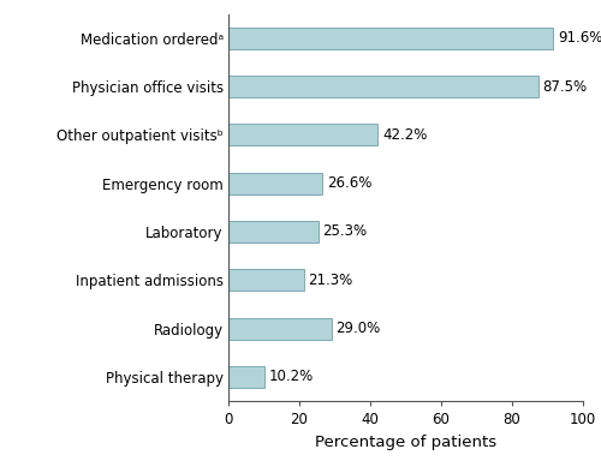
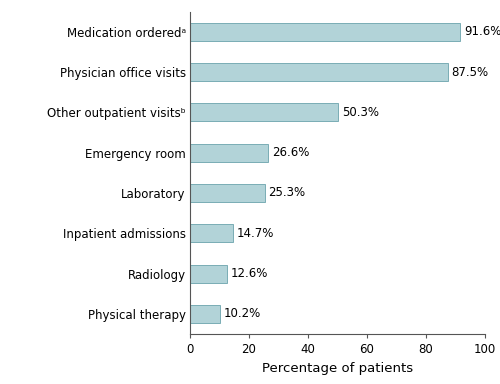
Other outpatient visitsᵇ: 42.2% -> 50.3%
Inpatient admissions: 21.3% -> 14.7%
Radiology: 29.0% -> 12.6%
